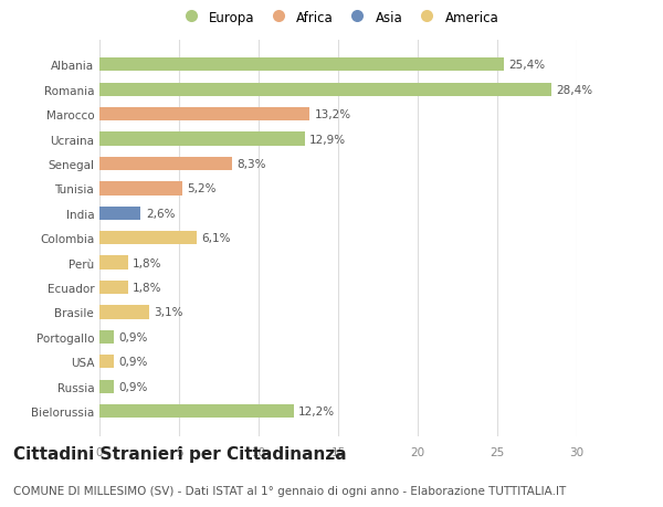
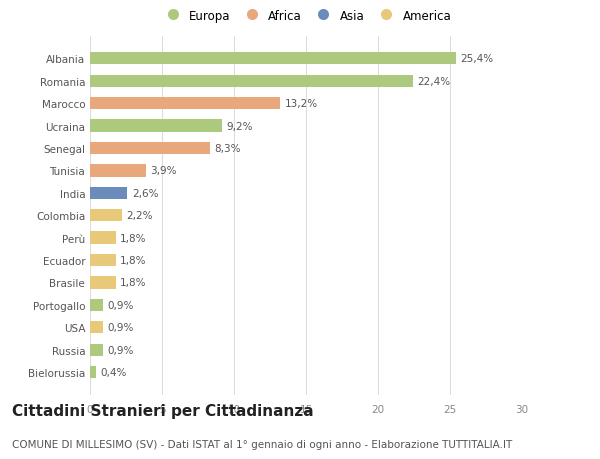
Romania: 28,4% -> 22,4%
Ucraina: 12,9% -> 9,2%
Tunisia: 5,2% -> 3,9%
Colombia: 6,1% -> 2,2%
Brasile: 3,1% -> 1,8%
Bielorussia: 12,2% -> 0,4%
